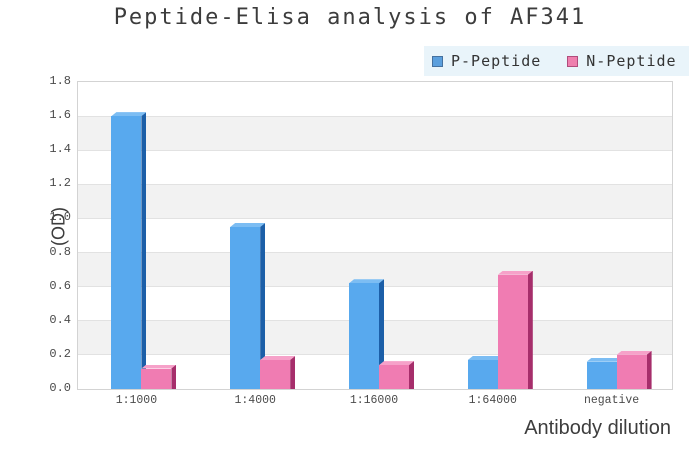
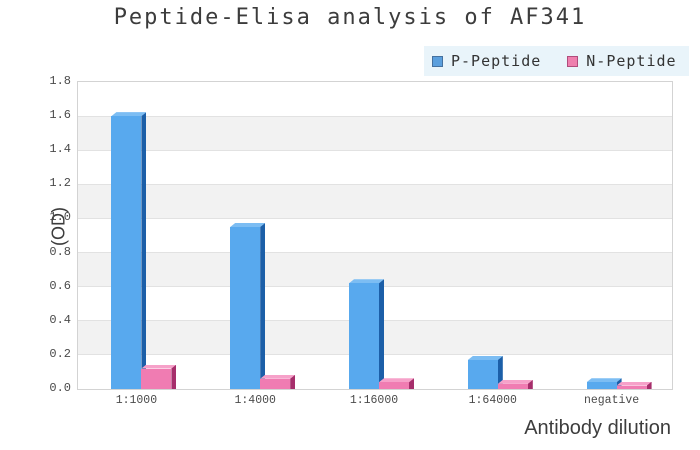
N-Peptide/1:4000: 0.17 -> 0.06
N-Peptide/1:16000: 0.14 -> 0.04
N-Peptide/1:64000: 0.67 -> 0.03
P-Peptide/negative: 0.16 -> 0.04
N-Peptide/negative: 0.20 -> 0.02
